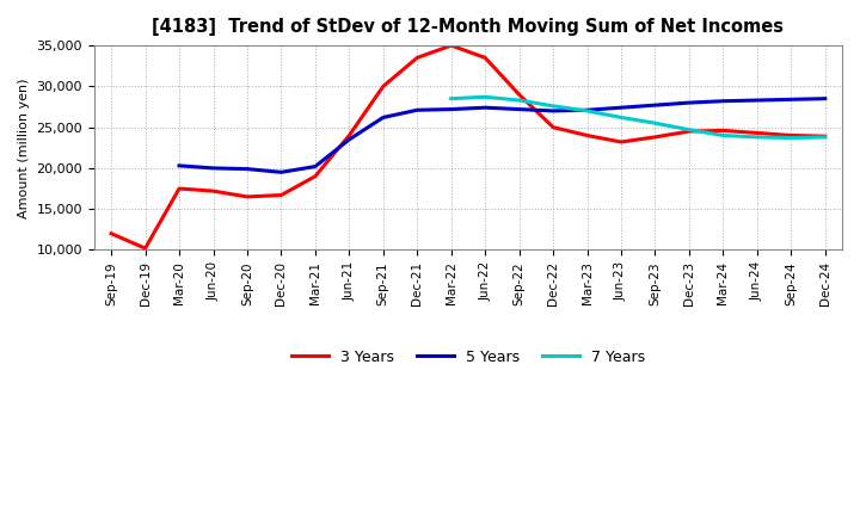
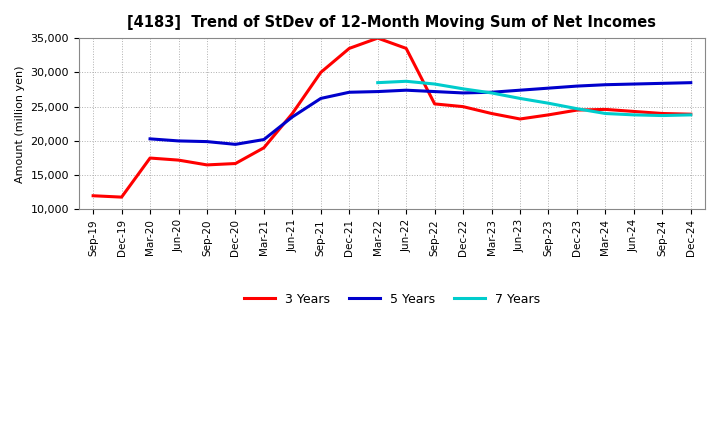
3 Years/Dec-19: 10,200 -> 11,800
3 Years/Sep-22: 29,000 -> 25,400
